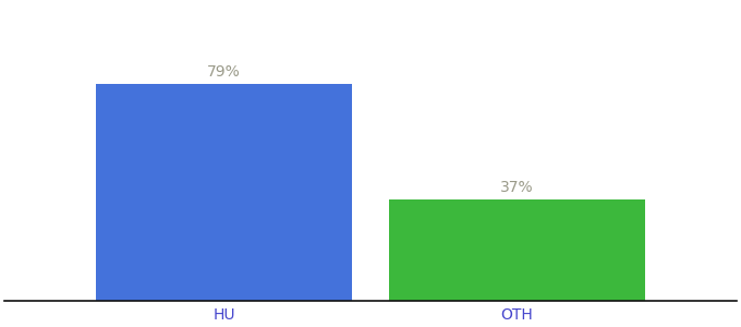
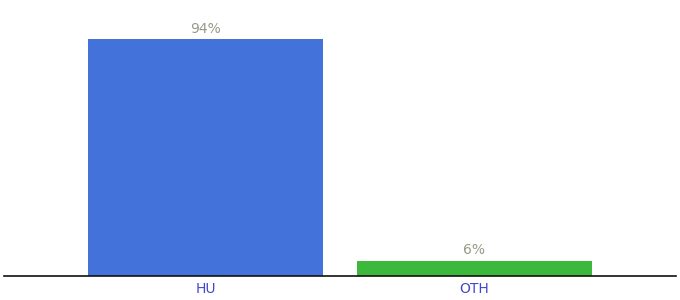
HU: 79% -> 94%
OTH: 37% -> 6%
